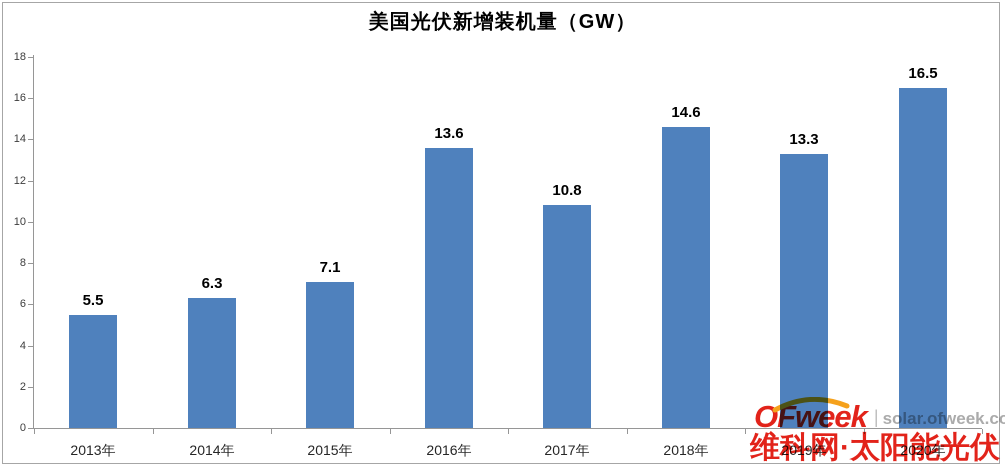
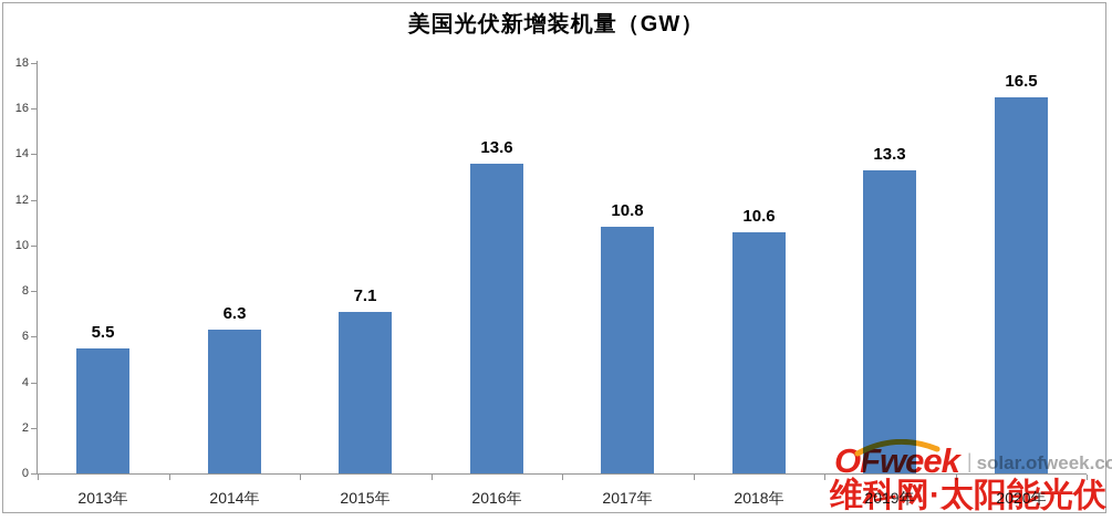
2018年: 14.6 -> 10.6
